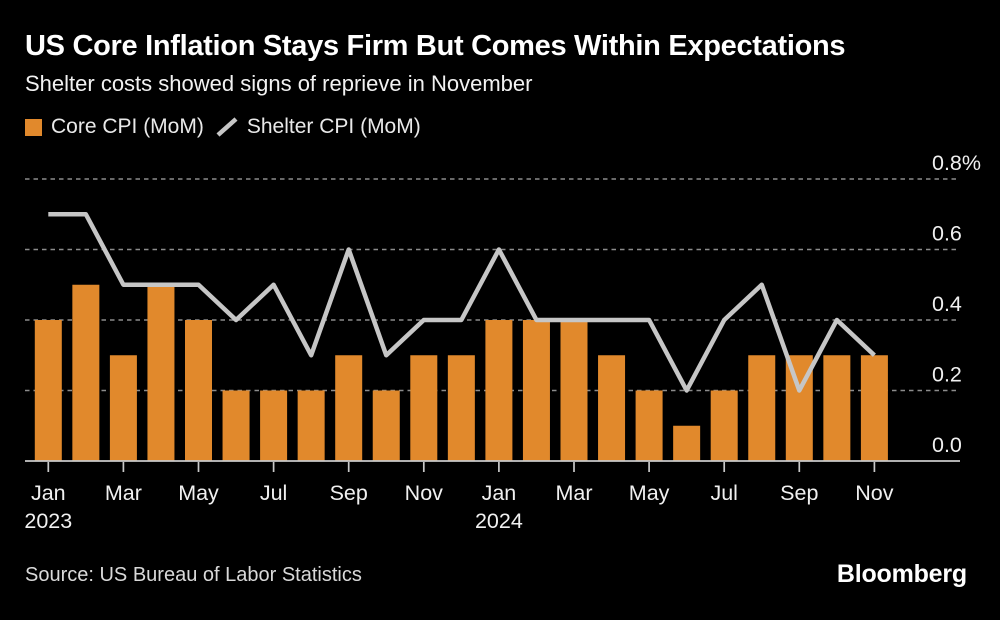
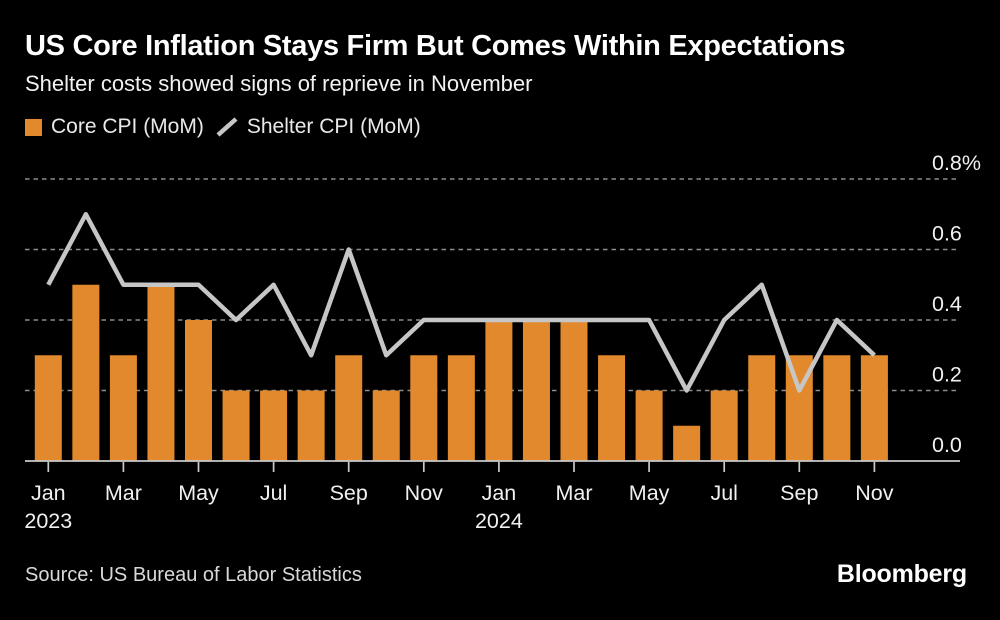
Core CPI (MoM)/Jan 2023: 0.4% -> 0.3%
Shelter CPI (MoM)/Jan 2023: 0.7% -> 0.5%
Shelter CPI (MoM)/Jan 2024: 0.6% -> 0.4%
